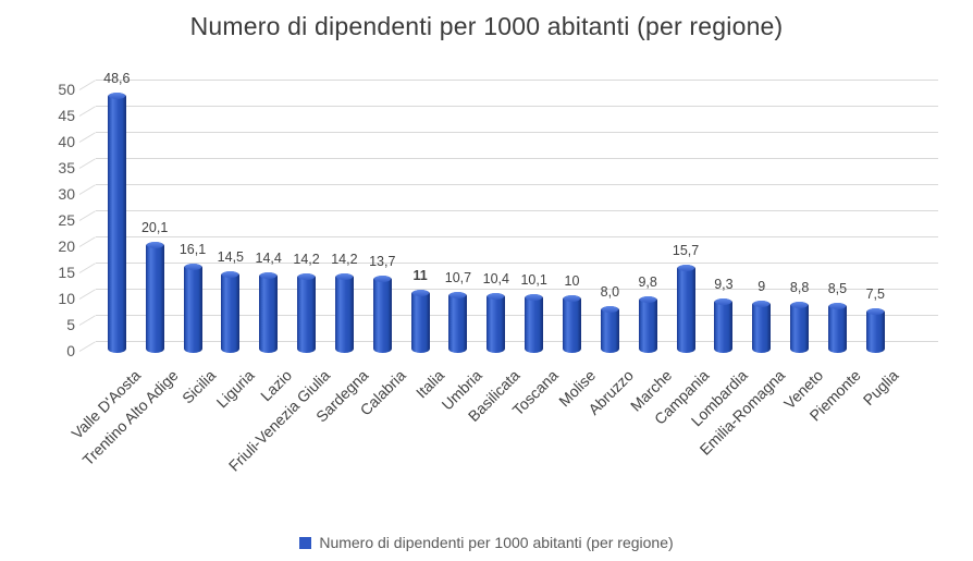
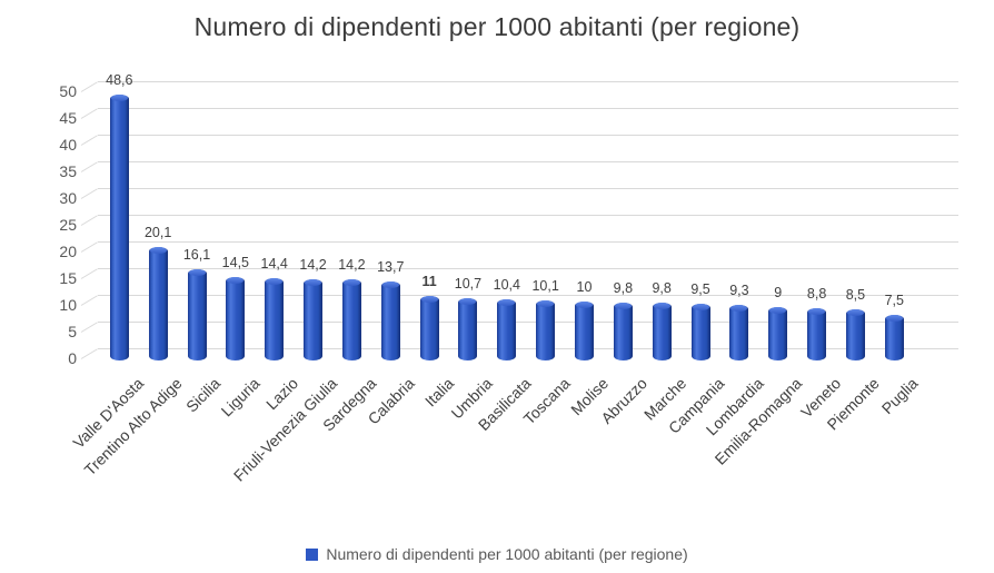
Abruzzo: 8,0 -> 9,8
Campania: 15,7 -> 9,5
